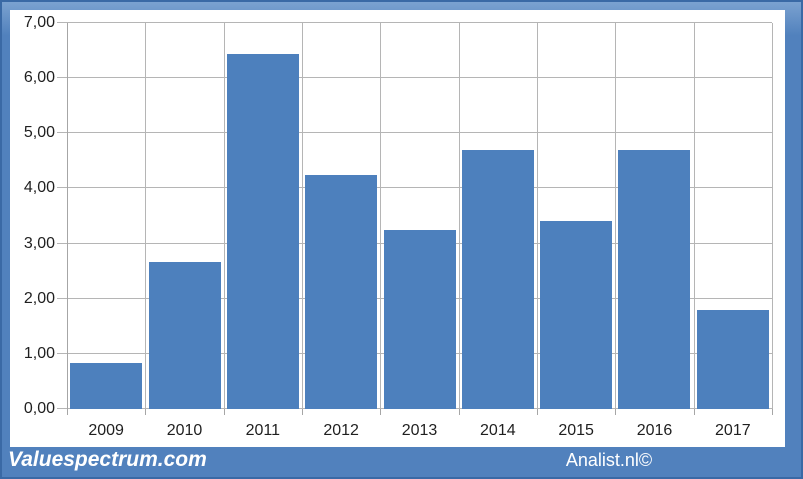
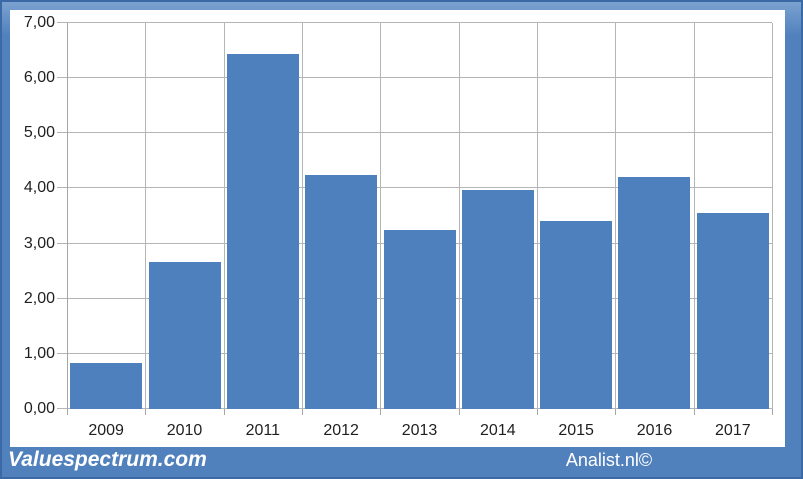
2014: 4,7 -> 4,0
2016: 4,7 -> 4,2
2017: 1,8 -> 3,6
